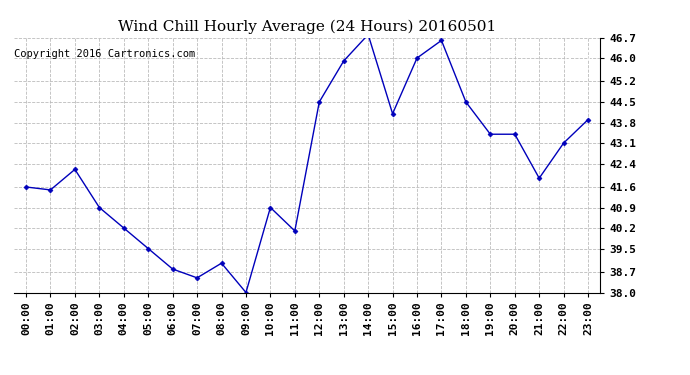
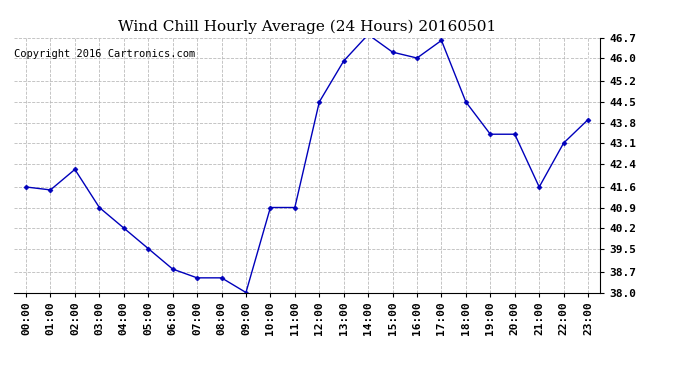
08:00: 39.0 -> 38.5
11:00: 40.1 -> 40.9
15:00: 44.1 -> 46.2
21:00: 41.9 -> 41.6
